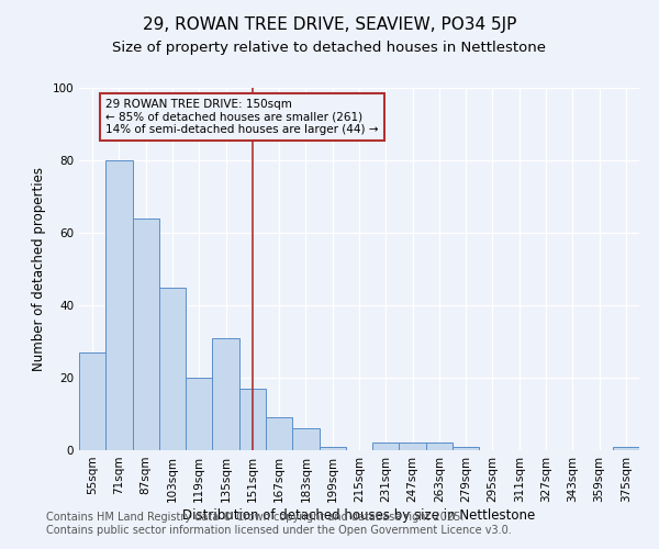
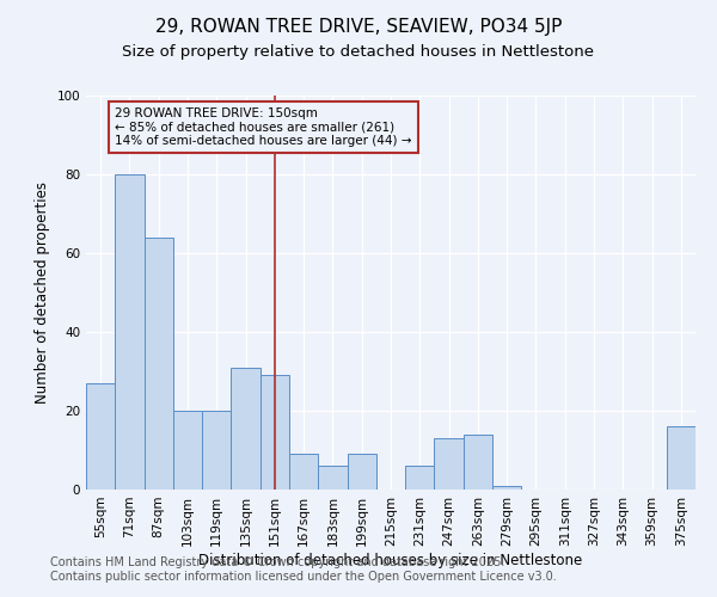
103sqm: 45 -> 20
151sqm: 17 -> 29
199sqm: 1 -> 9
231sqm: 2 -> 6
247sqm: 2 -> 13
263sqm: 2 -> 14
375sqm: 1 -> 16
